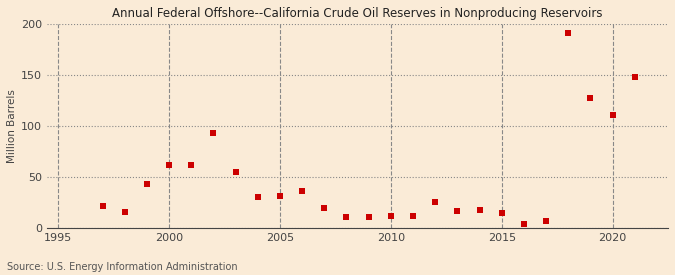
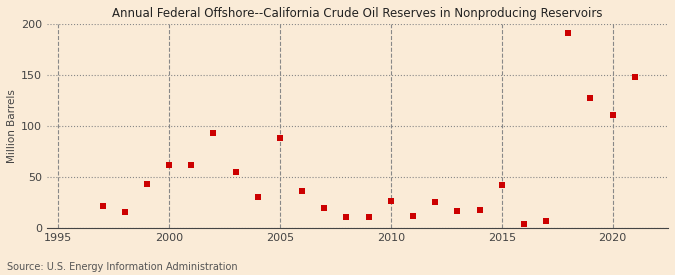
2005: 32 -> 88
2010: 12 -> 27
2015: 15 -> 42
